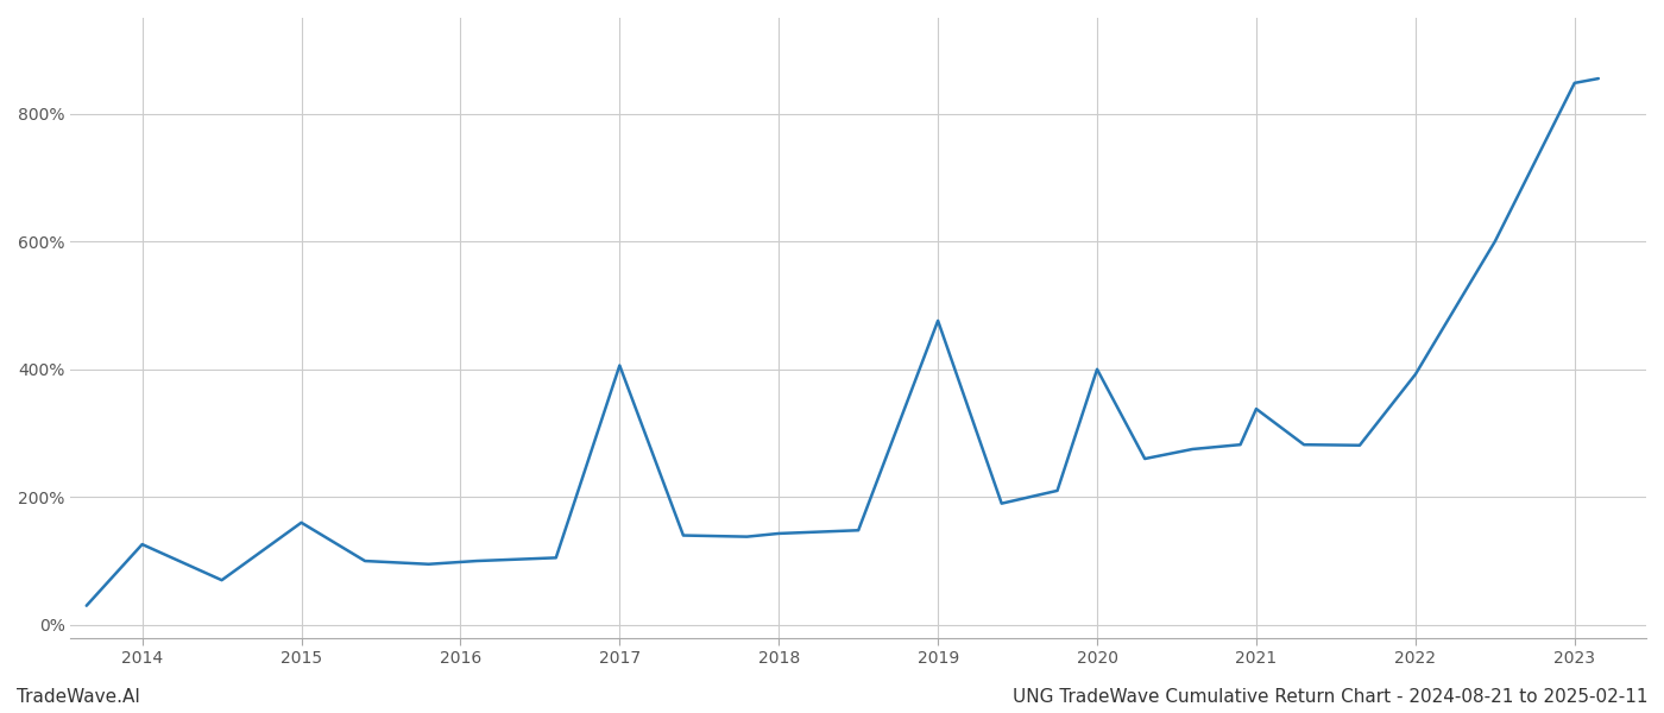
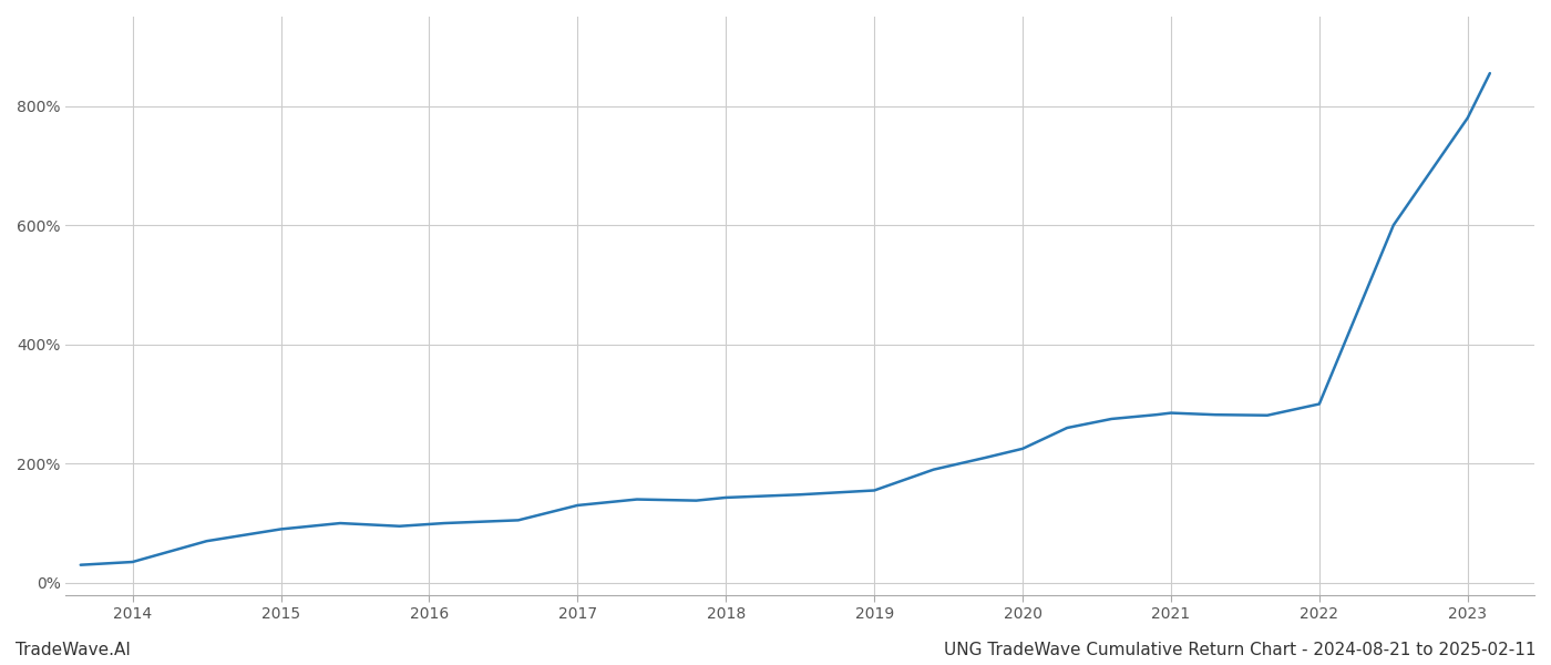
2014: 126% -> 35%
2015: 160% -> 90%
2017: 406% -> 130%
2019: 476% -> 155%
2020: 400% -> 225%
2021: 338% -> 285%
2022: 392% -> 300%
2023: 848% -> 780%
